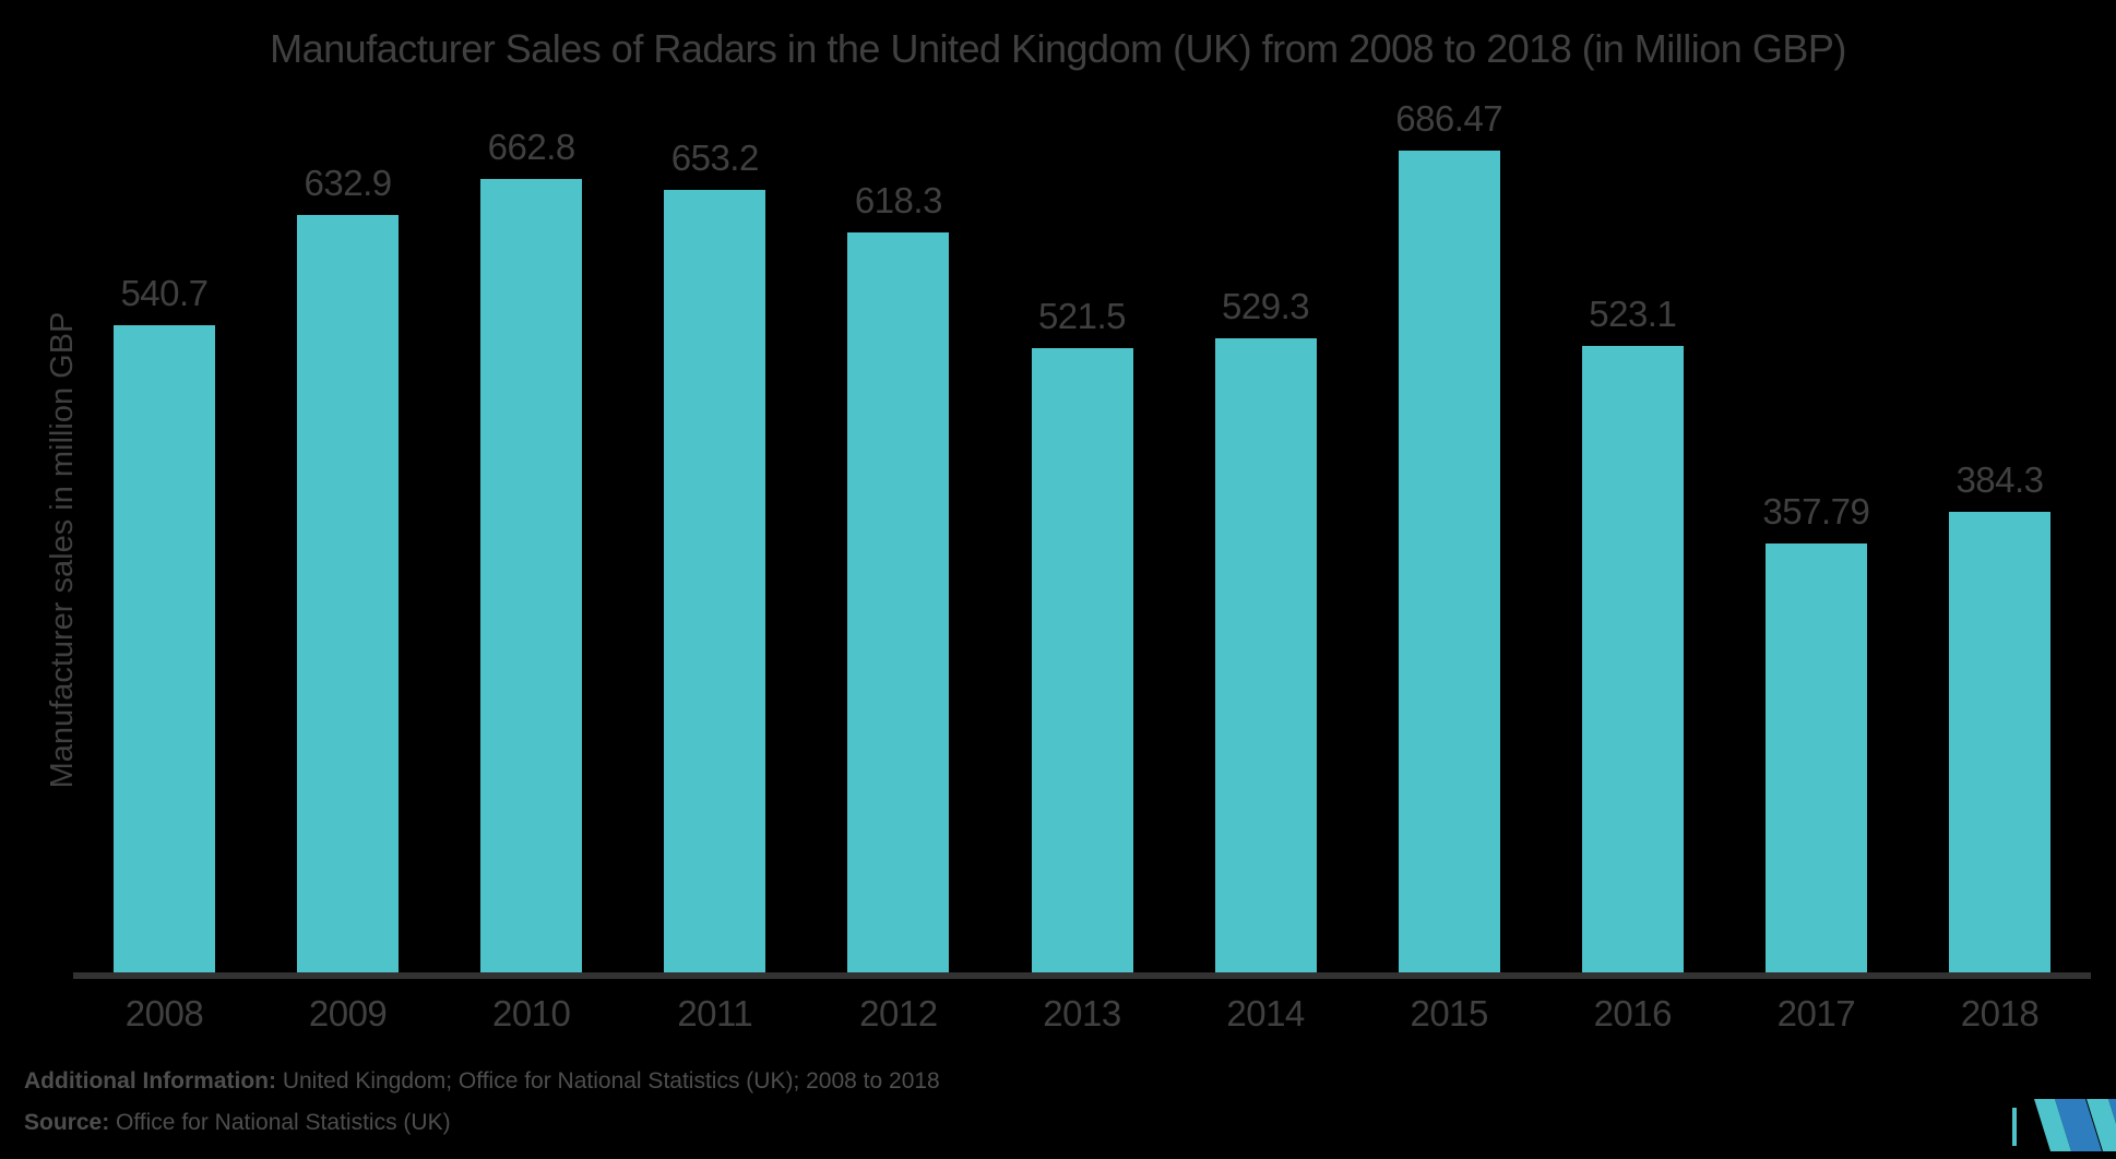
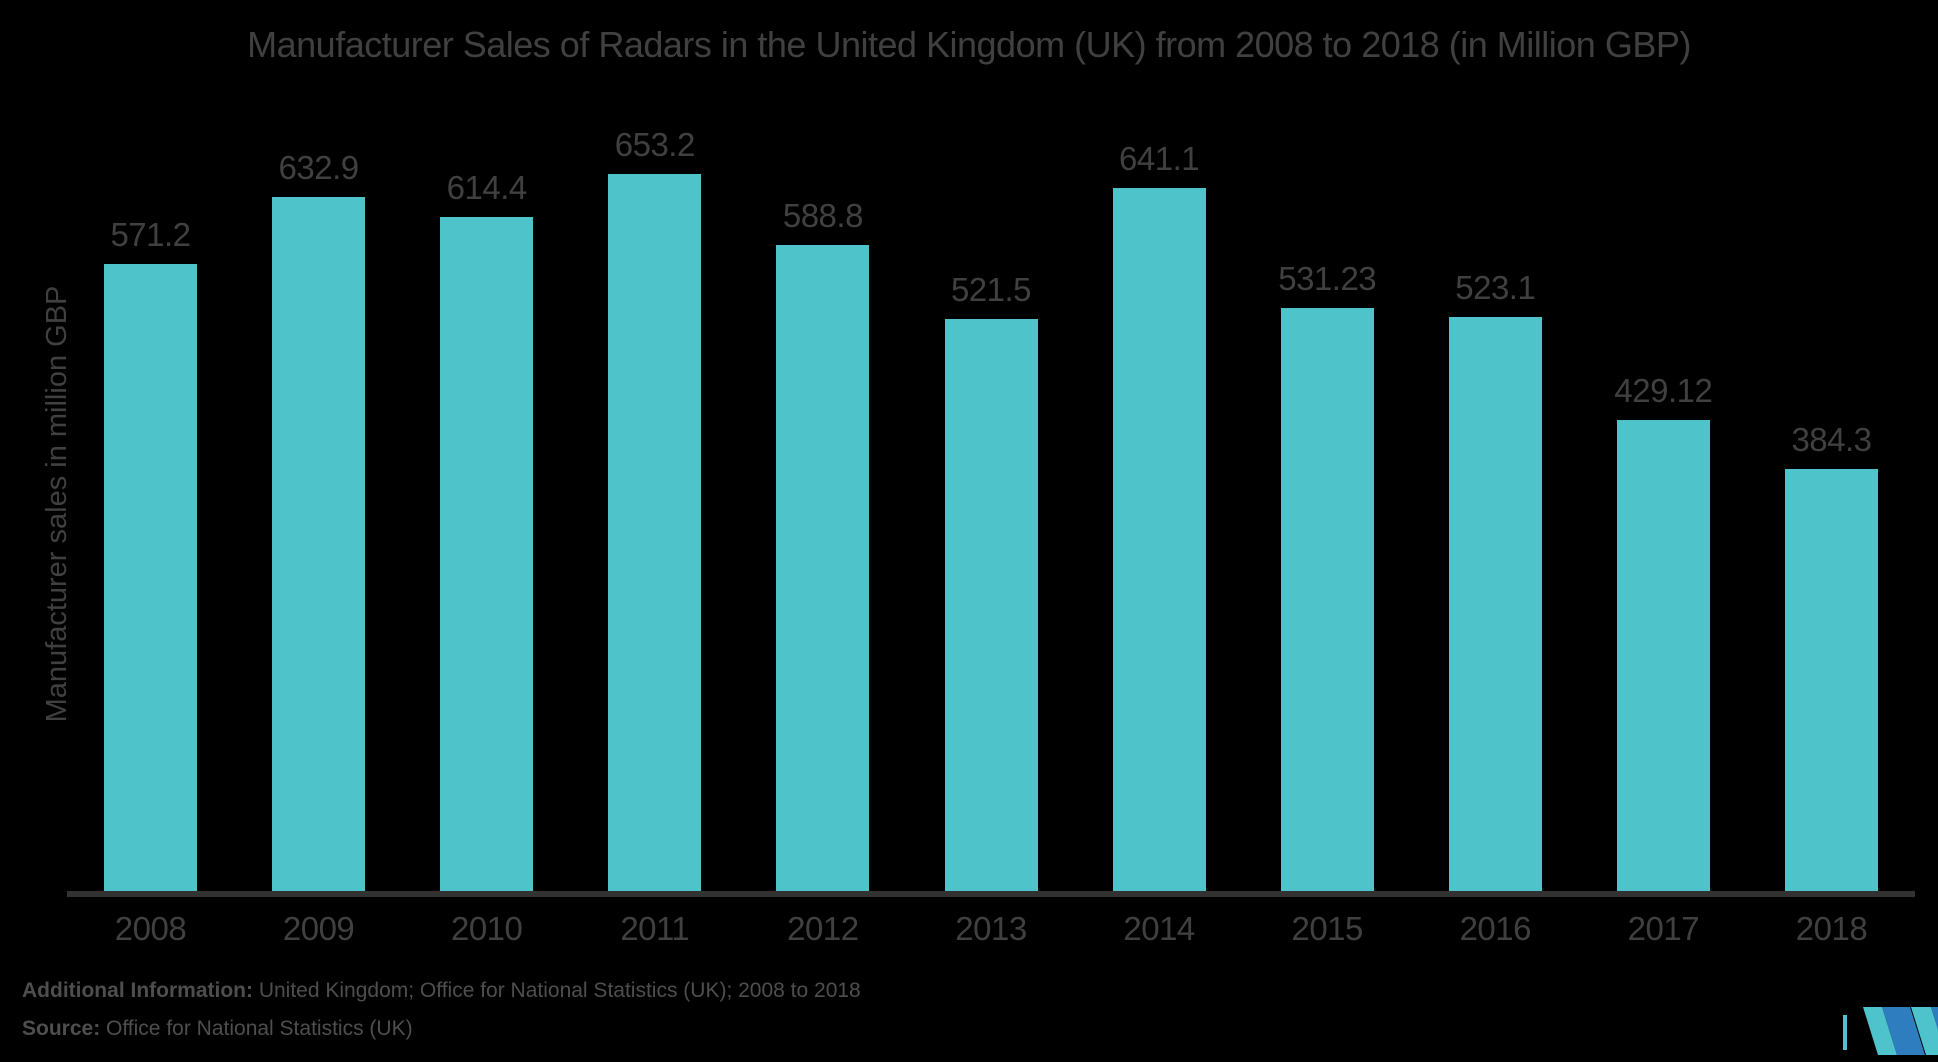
2008: 540.7 -> 571.2
2010: 662.8 -> 614.4
2012: 618.3 -> 588.8
2014: 529.3 -> 641.1
2015: 686.47 -> 531.23
2017: 357.79 -> 429.12
